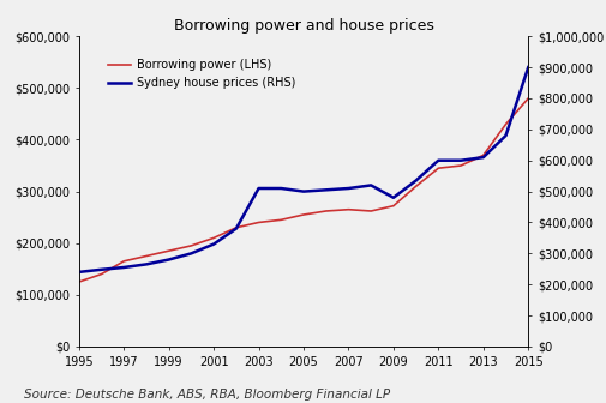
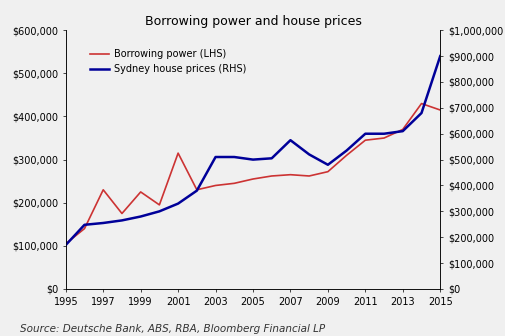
Borrowing power (LHS)/1995: $125,000 -> $105,000
Sydney house prices (RHS)/1995: $240,000 -> $170,000
Borrowing power (LHS)/1997: $165,000 -> $230,000
Borrowing power (LHS)/1999: $185,000 -> $225,000
Borrowing power (LHS)/2001: $210,000 -> $315,000
Sydney house prices (RHS)/2007: $510,000 -> $575,000
Borrowing power (LHS)/2015: $480,000 -> $415,000
